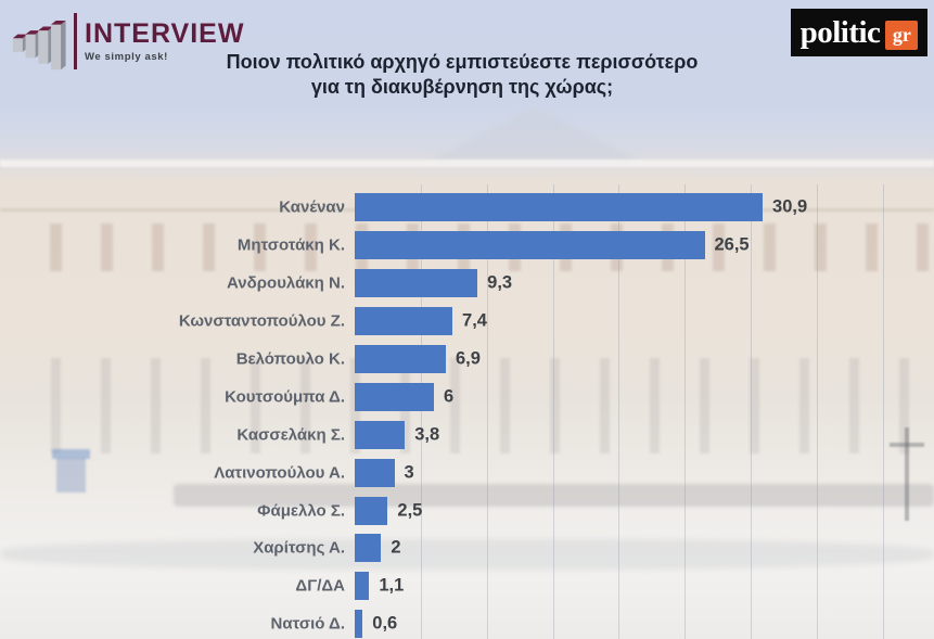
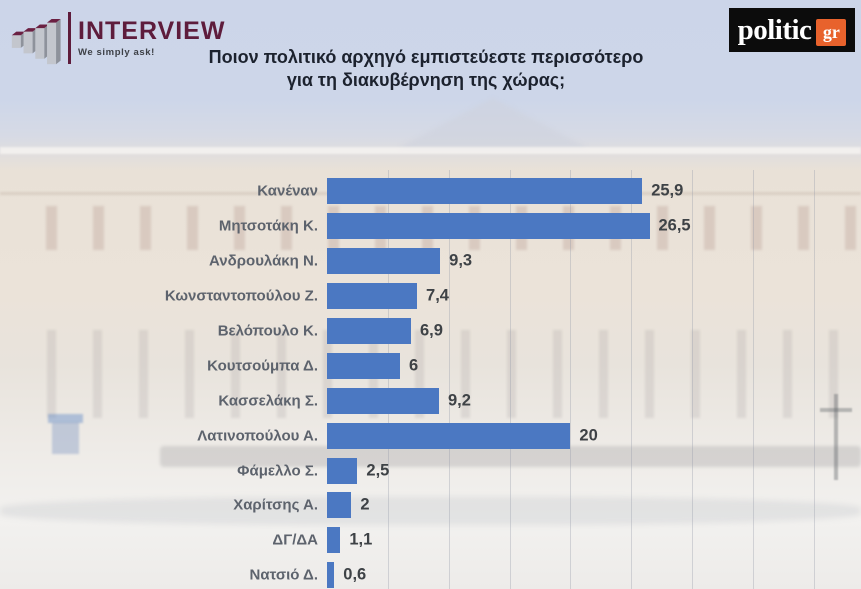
Κανέναν: 30,9 -> 25,9
Κασσελάκη Σ.: 3,8 -> 9,2
Λατινοπούλου Α.: 3 -> 20
